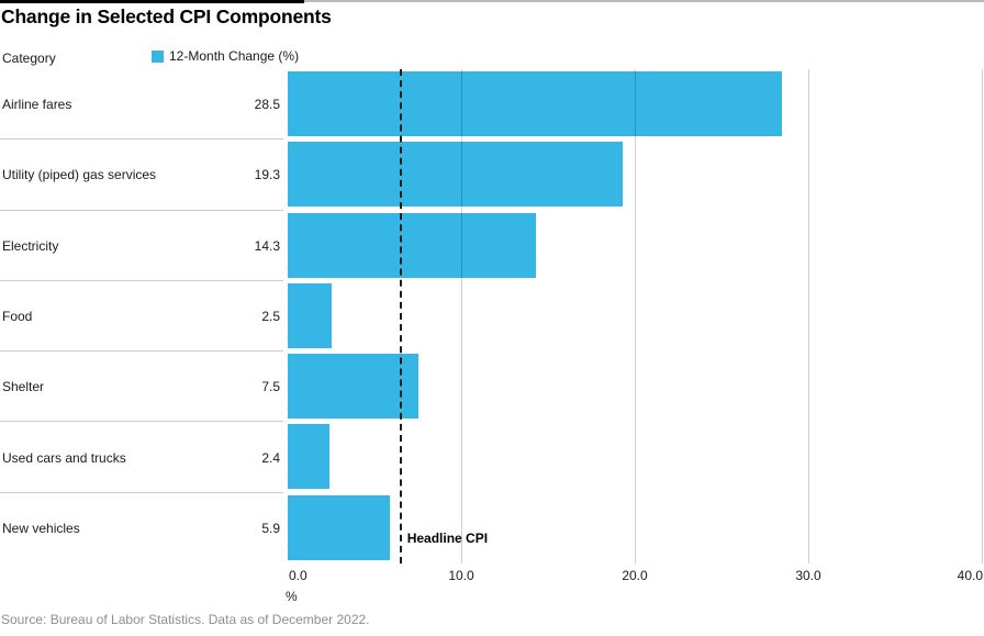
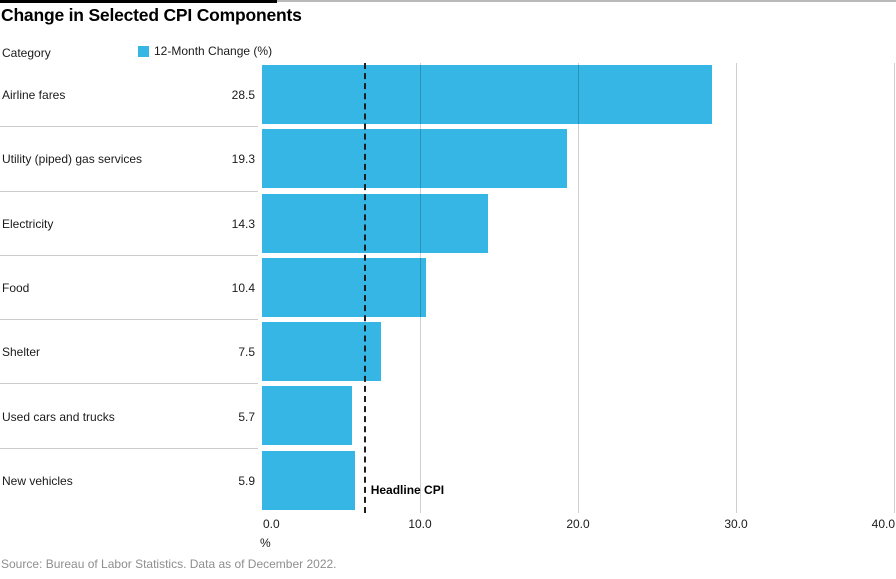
Food: 2.5 -> 10.4
Used cars and trucks: 2.4 -> 5.7
